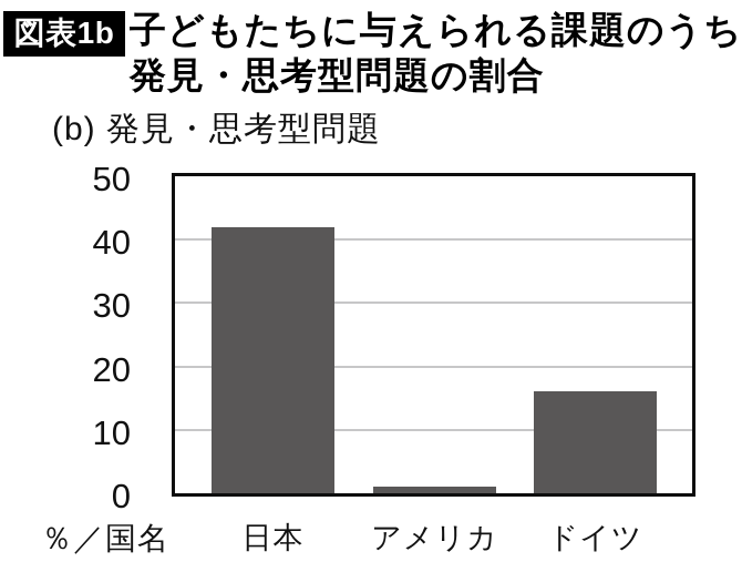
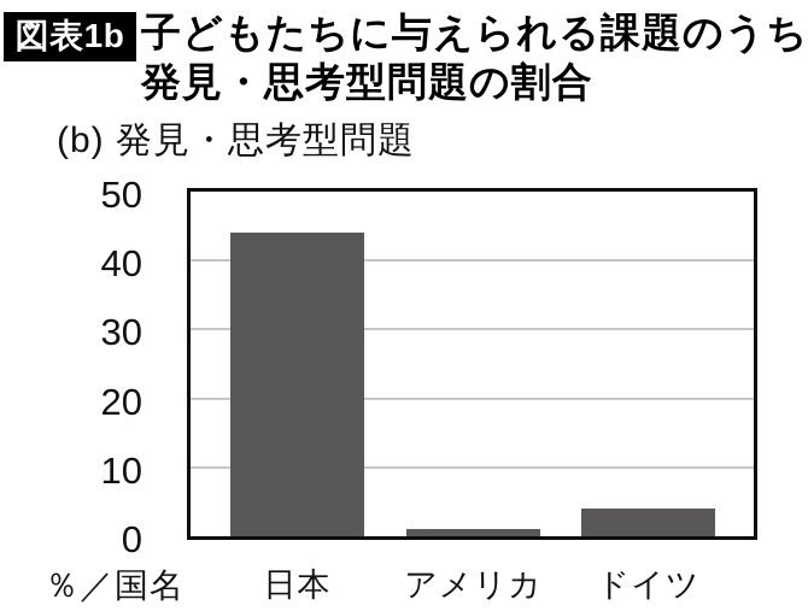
日本: 42 -> 44
ドイツ: 16 -> 4
